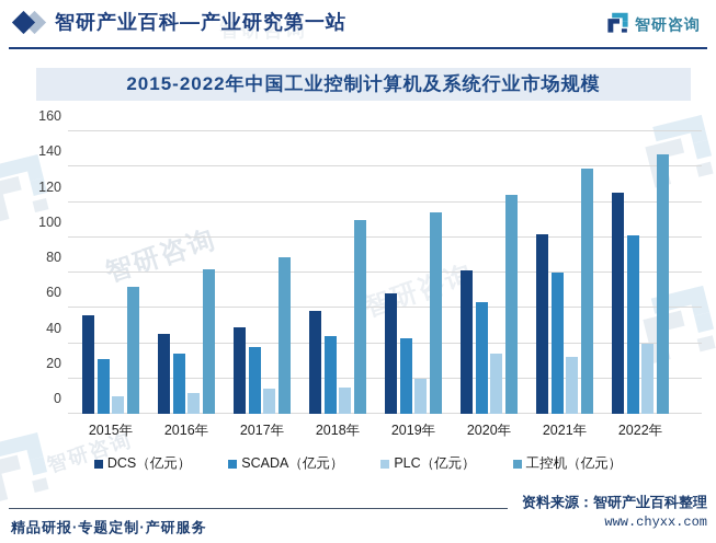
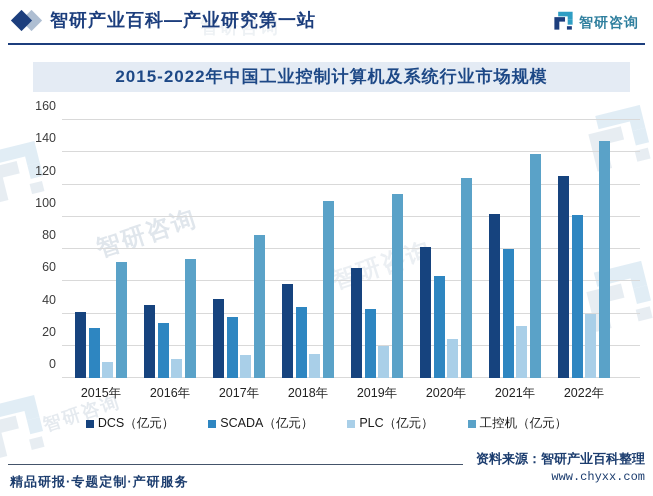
DCS（亿元）/2015年: 56 -> 41
工控机（亿元）/2016年: 82 -> 74
PLC（亿元）/2020年: 34 -> 24
